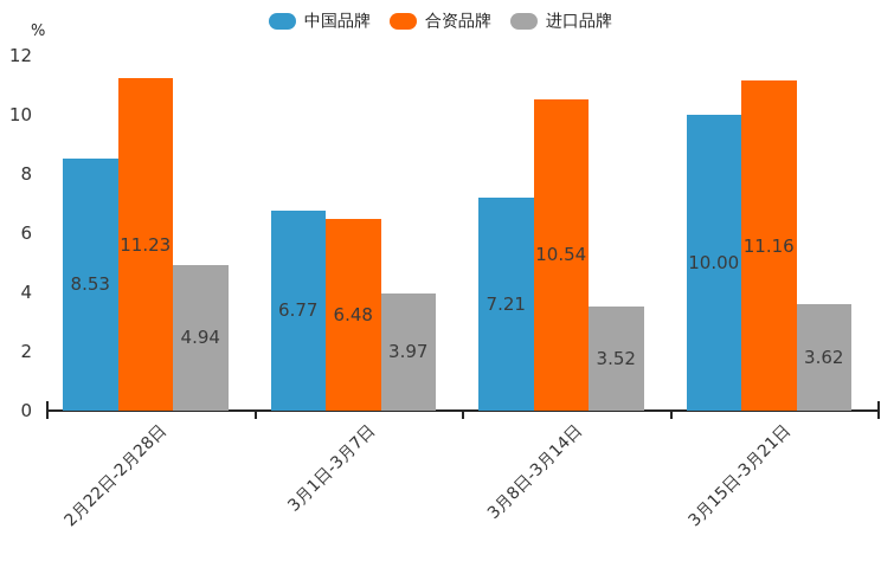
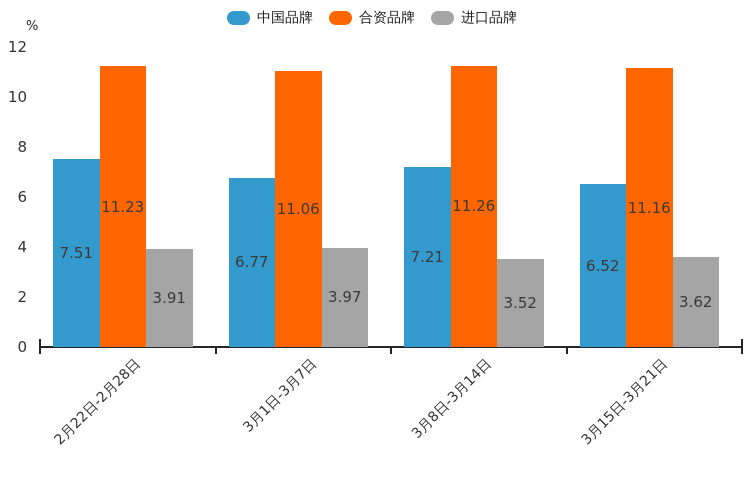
中国品牌/2月22日-2月28日: 8.53 -> 7.51
进口品牌/2月22日-2月28日: 4.94 -> 3.91
合资品牌/3月1日-3月7日: 6.48 -> 11.06
合资品牌/3月8日-3月14日: 10.54 -> 11.26
中国品牌/3月15日-3月21日: 10.00 -> 6.52
